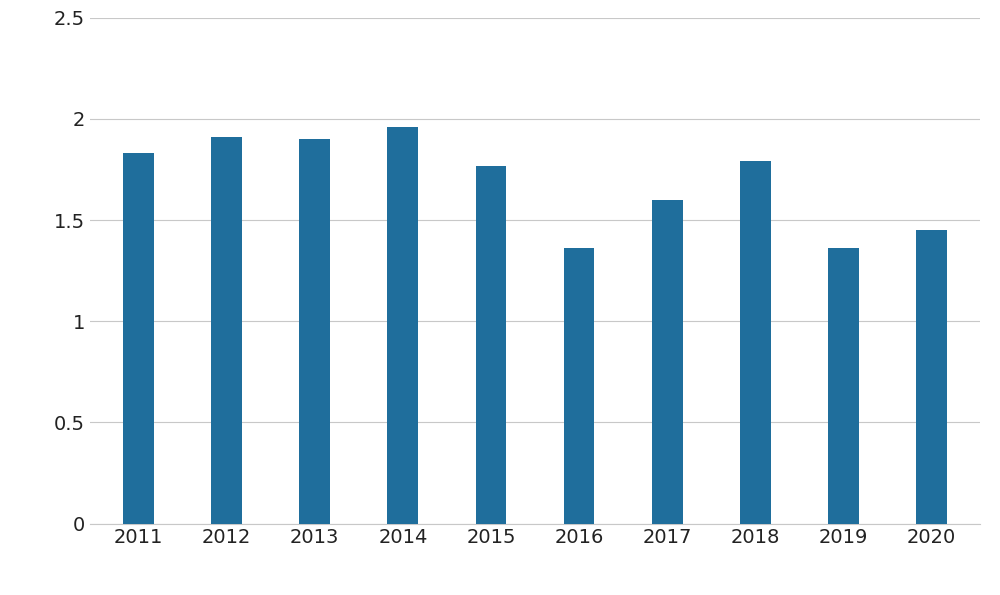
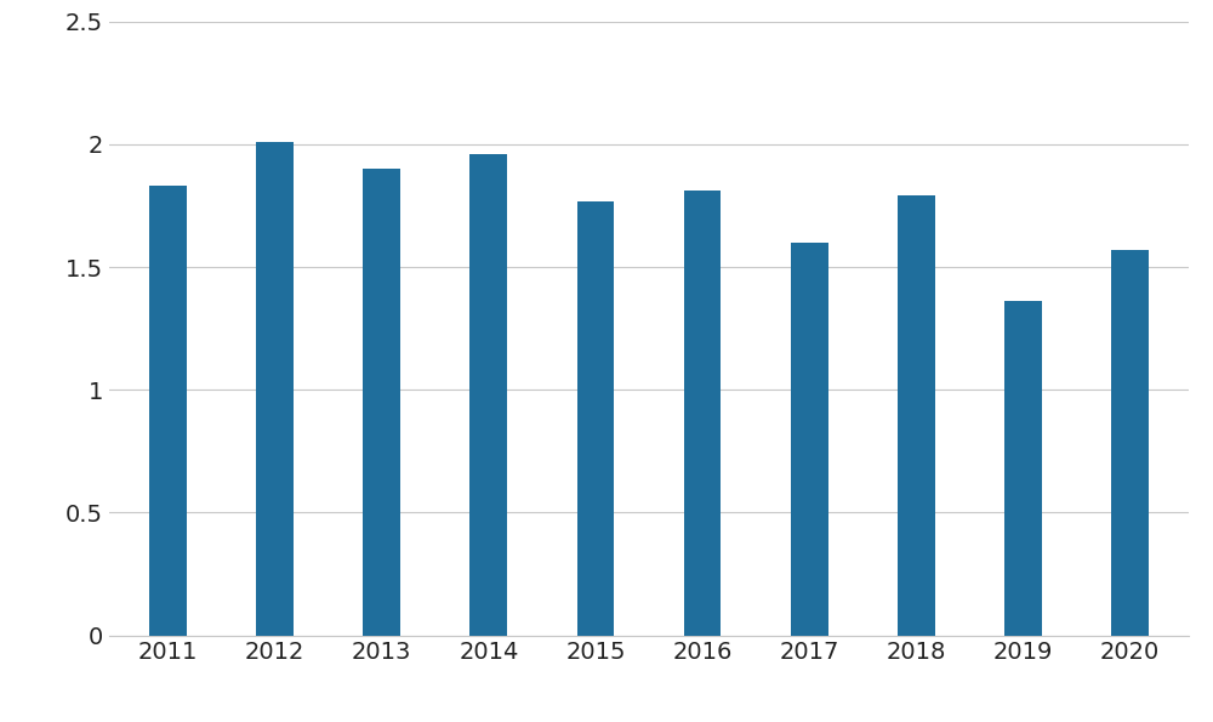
2012: 1.91 -> 2.01
2016: 1.36 -> 1.81
2020: 1.45 -> 1.57
